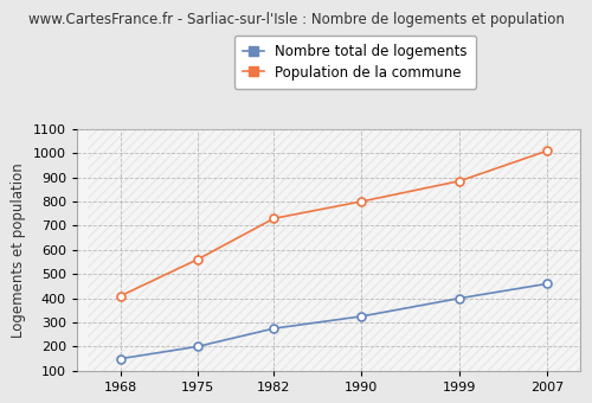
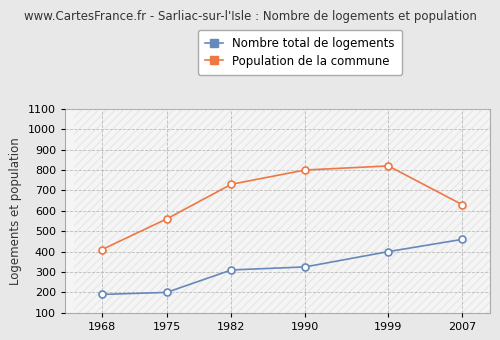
Nombre total de logements/1968: 150 -> 190
Nombre total de logements/1982: 275 -> 310
Population de la commune/1999: 885 -> 820
Population de la commune/2007: 1010 -> 630
